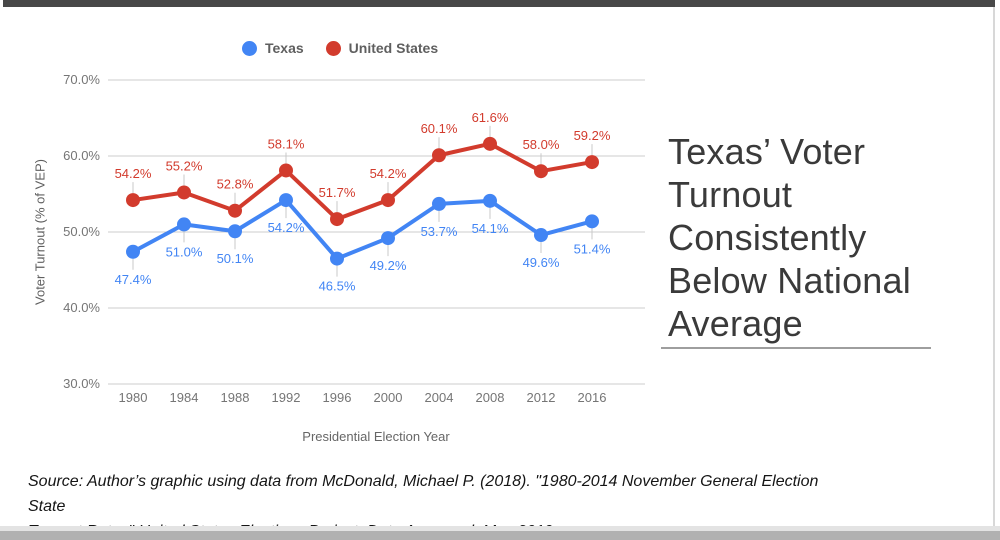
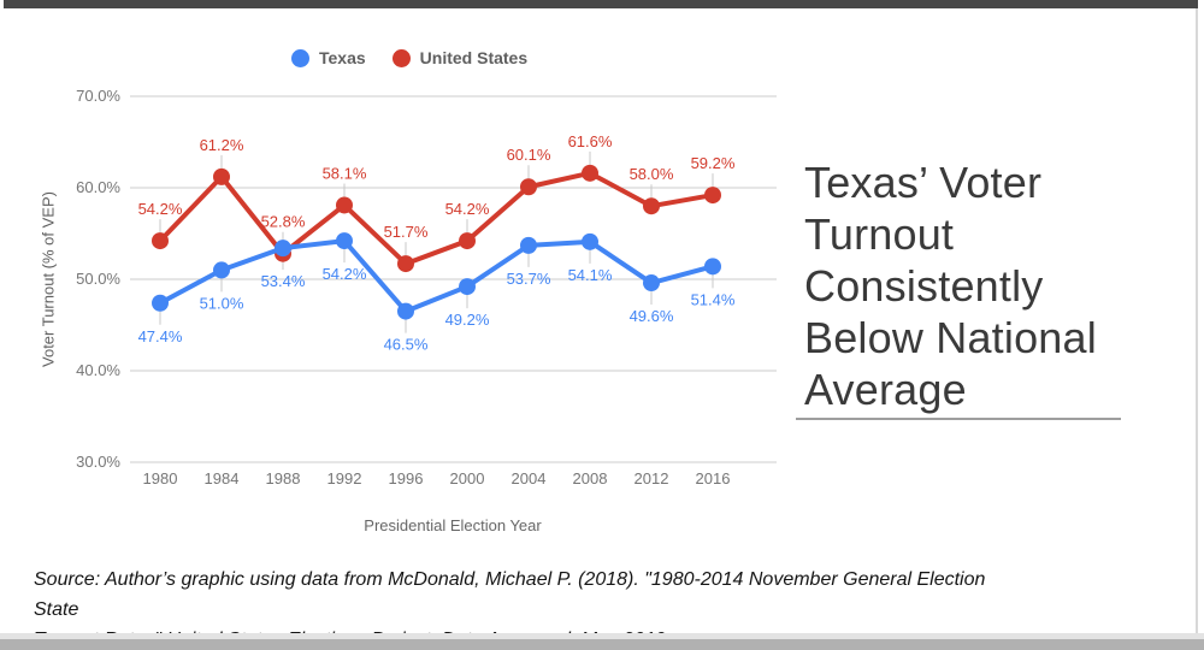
United States/1984: 55.2% -> 61.2%
Texas/1988: 50.1% -> 53.4%
